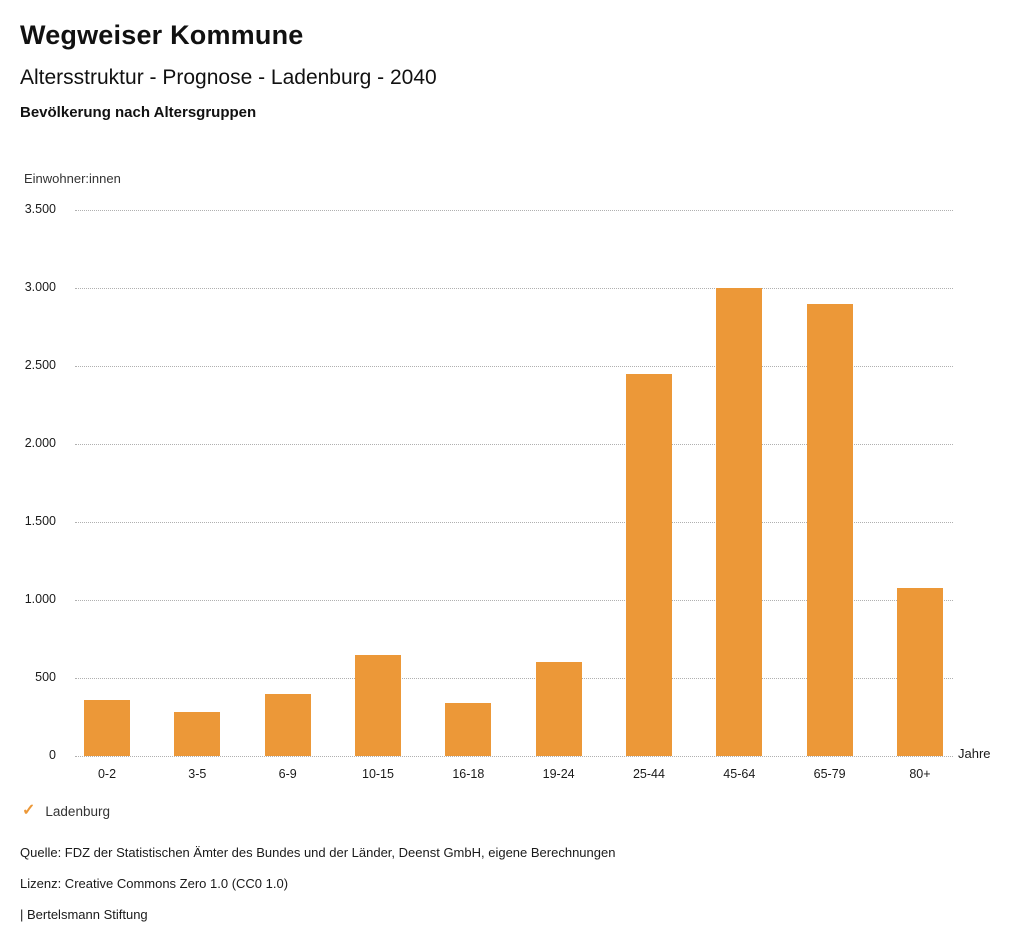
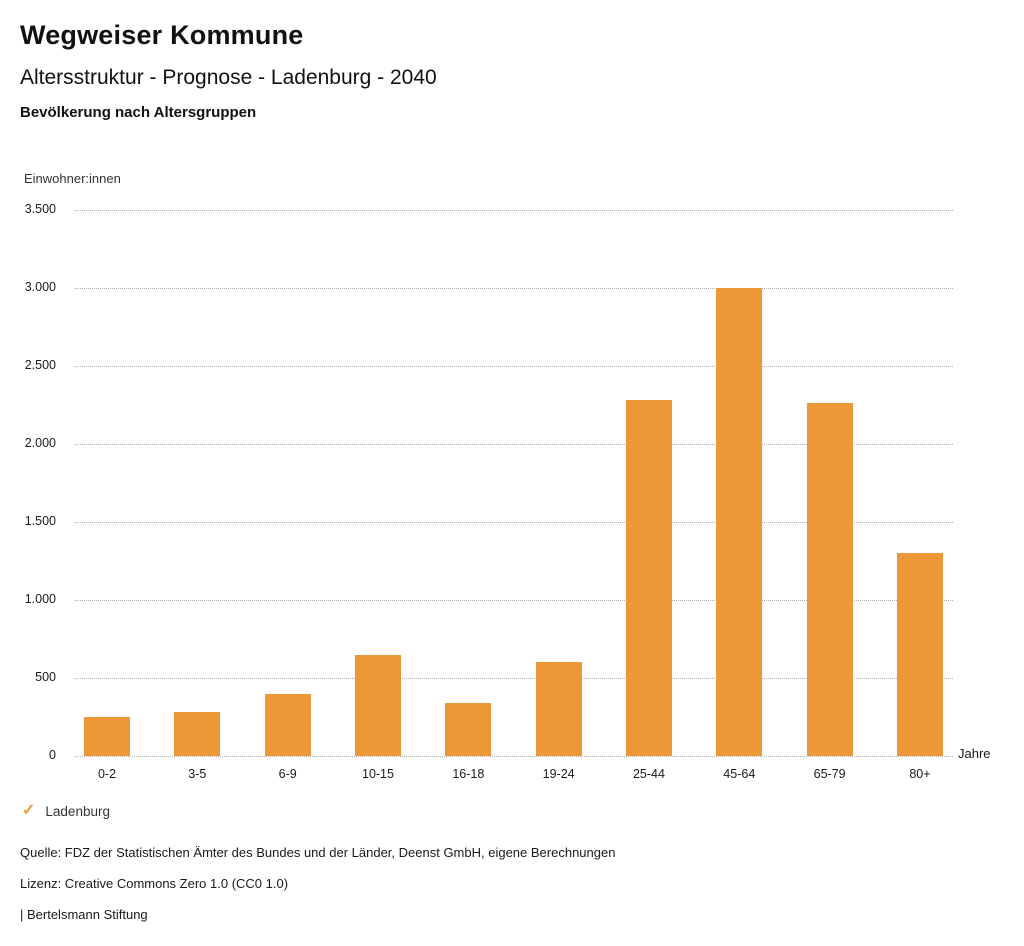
0-2: 360 -> 250
25-44: 2450 -> 2280
65-79: 2900 -> 2260
80+: 1080 -> 1300
